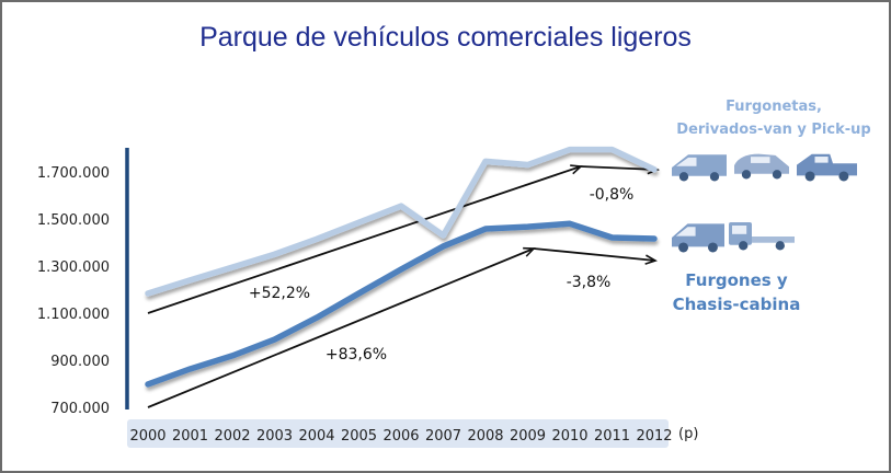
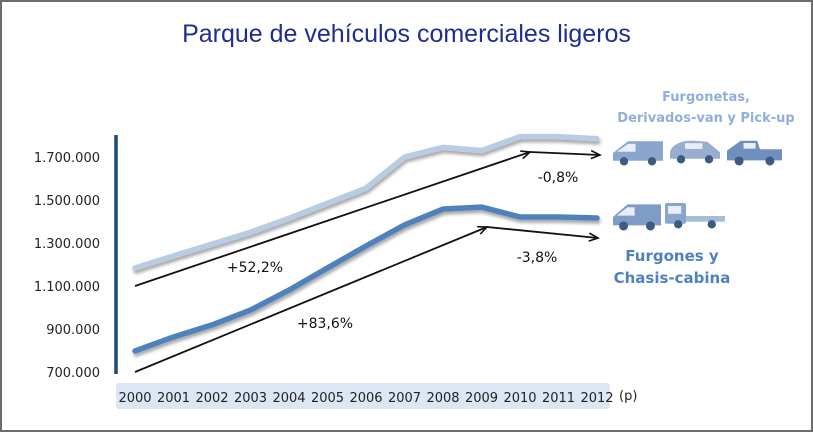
Furgonetas, Derivados-van y Pick-up/2007: 1430000 -> 1700000
Furgones y Chasis-cabina/2010: 1480000 -> 1420000
Furgonetas, Derivados-van y Pick-up/2012: 1710000 -> 1780000
